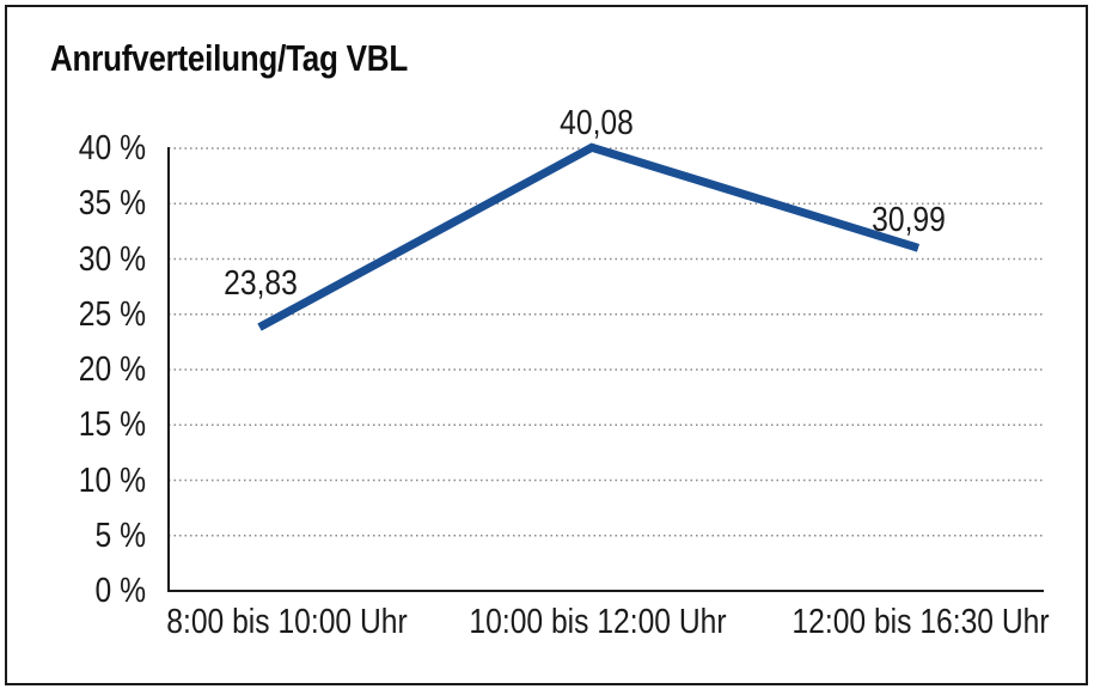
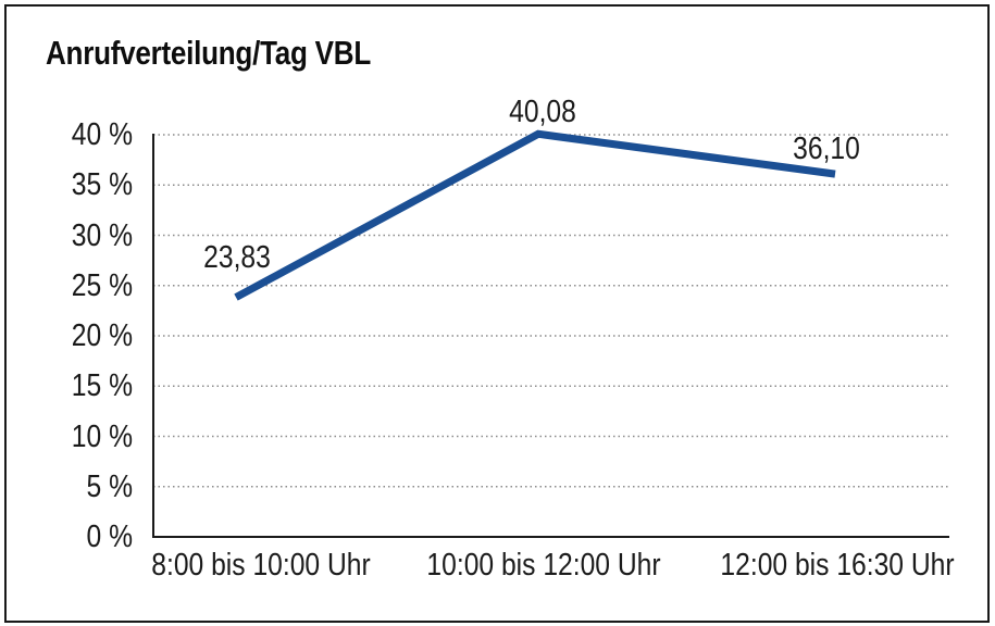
12:00 bis 16:30 Uhr: 30,99 -> 36,10
